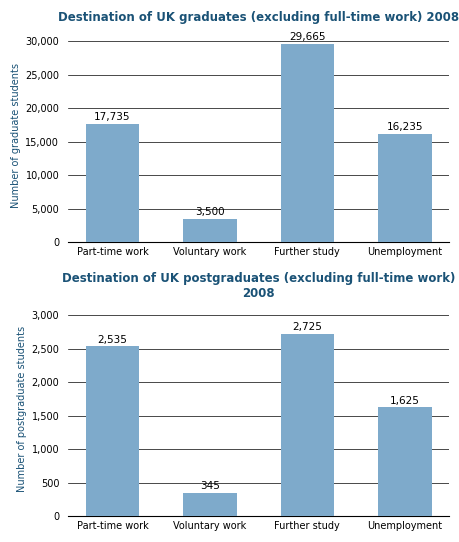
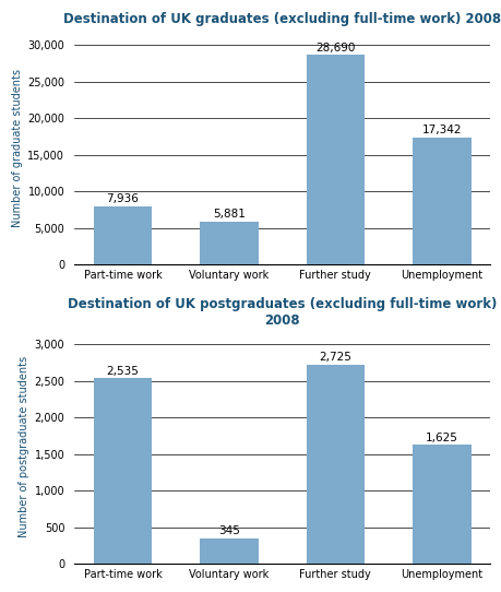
Destination of UK graduates (excluding full-time work) 2008/Part-time work: 17,735 -> 7,936
Destination of UK graduates (excluding full-time work) 2008/Voluntary work: 3,500 -> 5,881
Destination of UK graduates (excluding full-time work) 2008/Further study: 29,665 -> 28,690
Destination of UK graduates (excluding full-time work) 2008/Unemployment: 16,235 -> 17,342
